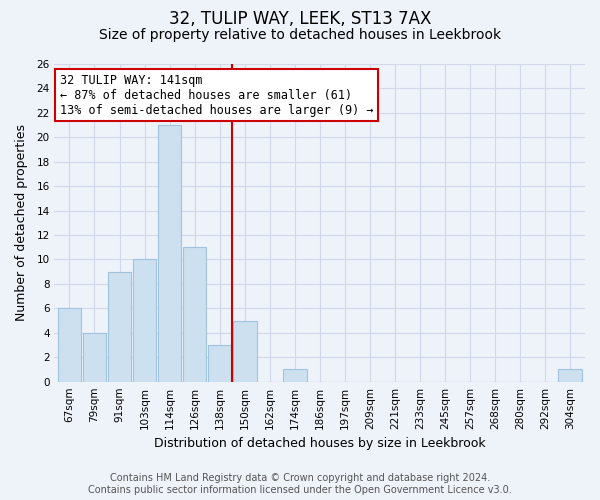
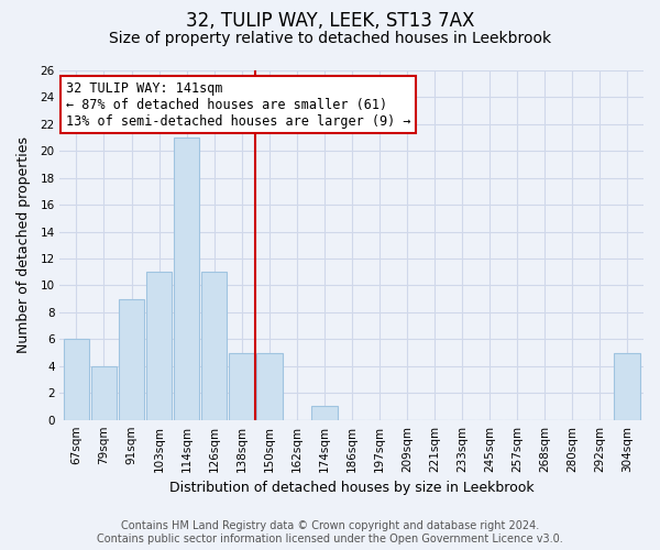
103sqm: 10 -> 11
138sqm: 3 -> 5
304sqm: 1 -> 5
